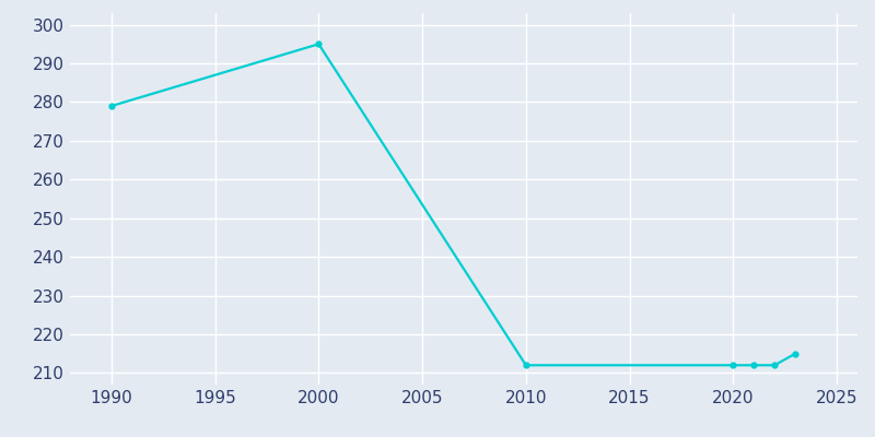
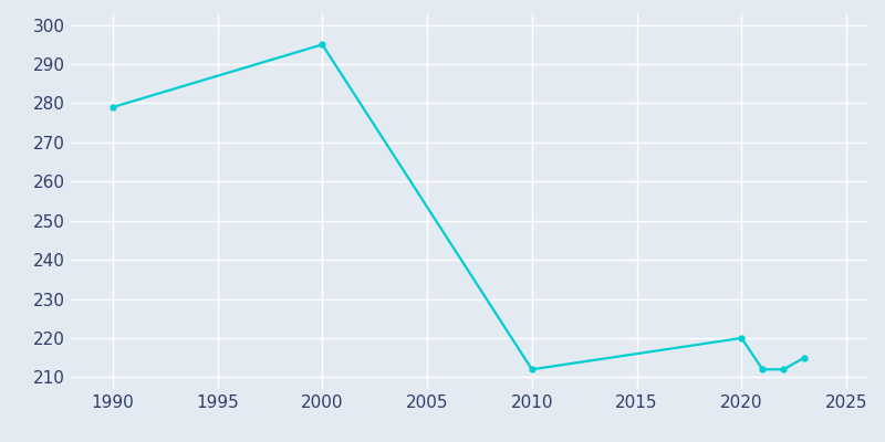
2020: 212 -> 220
